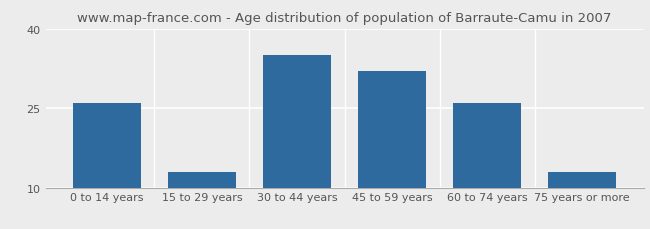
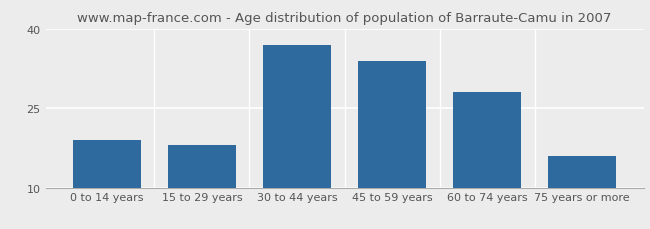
0 to 14 years: 26 -> 19
15 to 29 years: 13 -> 18
30 to 44 years: 35 -> 37
45 to 59 years: 32 -> 34
60 to 74 years: 26 -> 28
75 years or more: 13 -> 16
